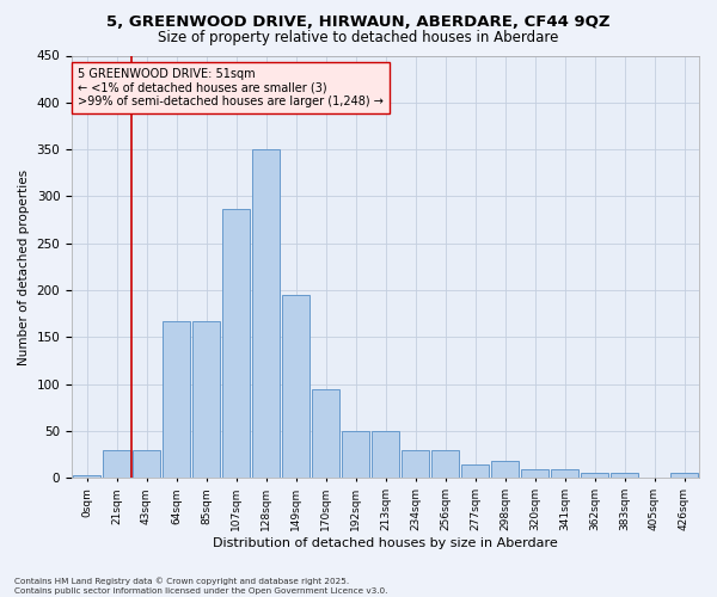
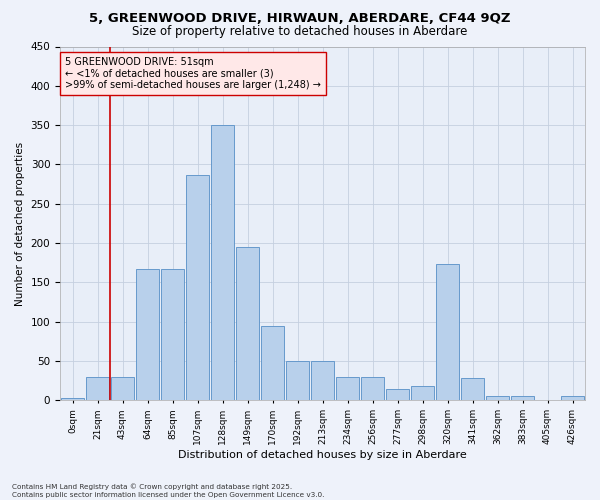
320sqm: 10 -> 174
341sqm: 10 -> 28
